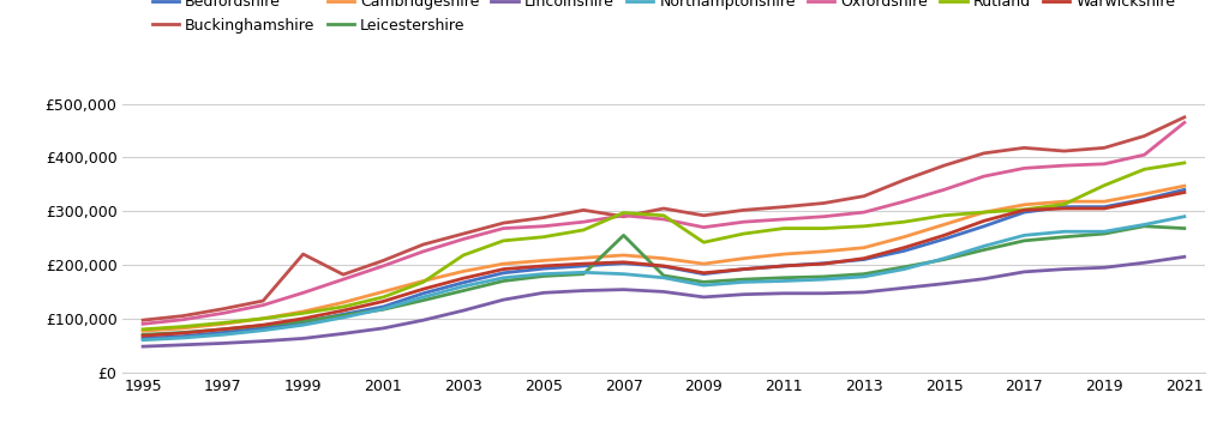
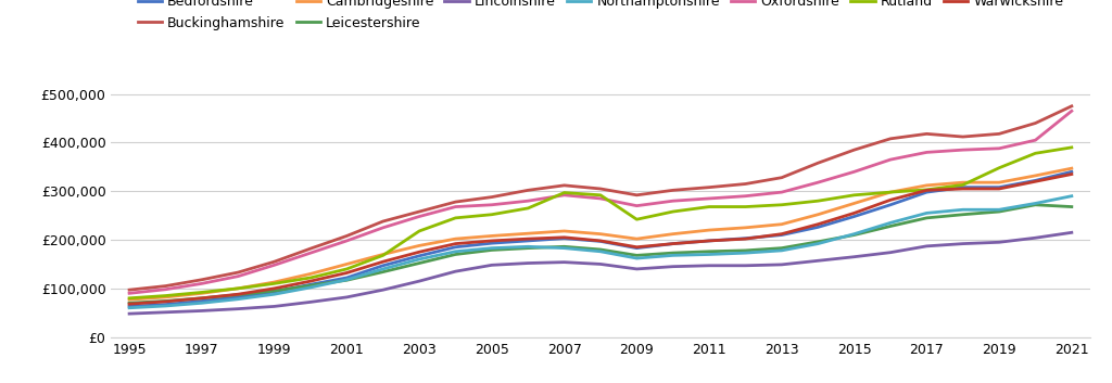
Buckinghamshire/1999: £220,000 -> £155,000
Buckinghamshire/2007: £290,000 -> £312,000
Leicestershire/2007: £255,000 -> £186,000
